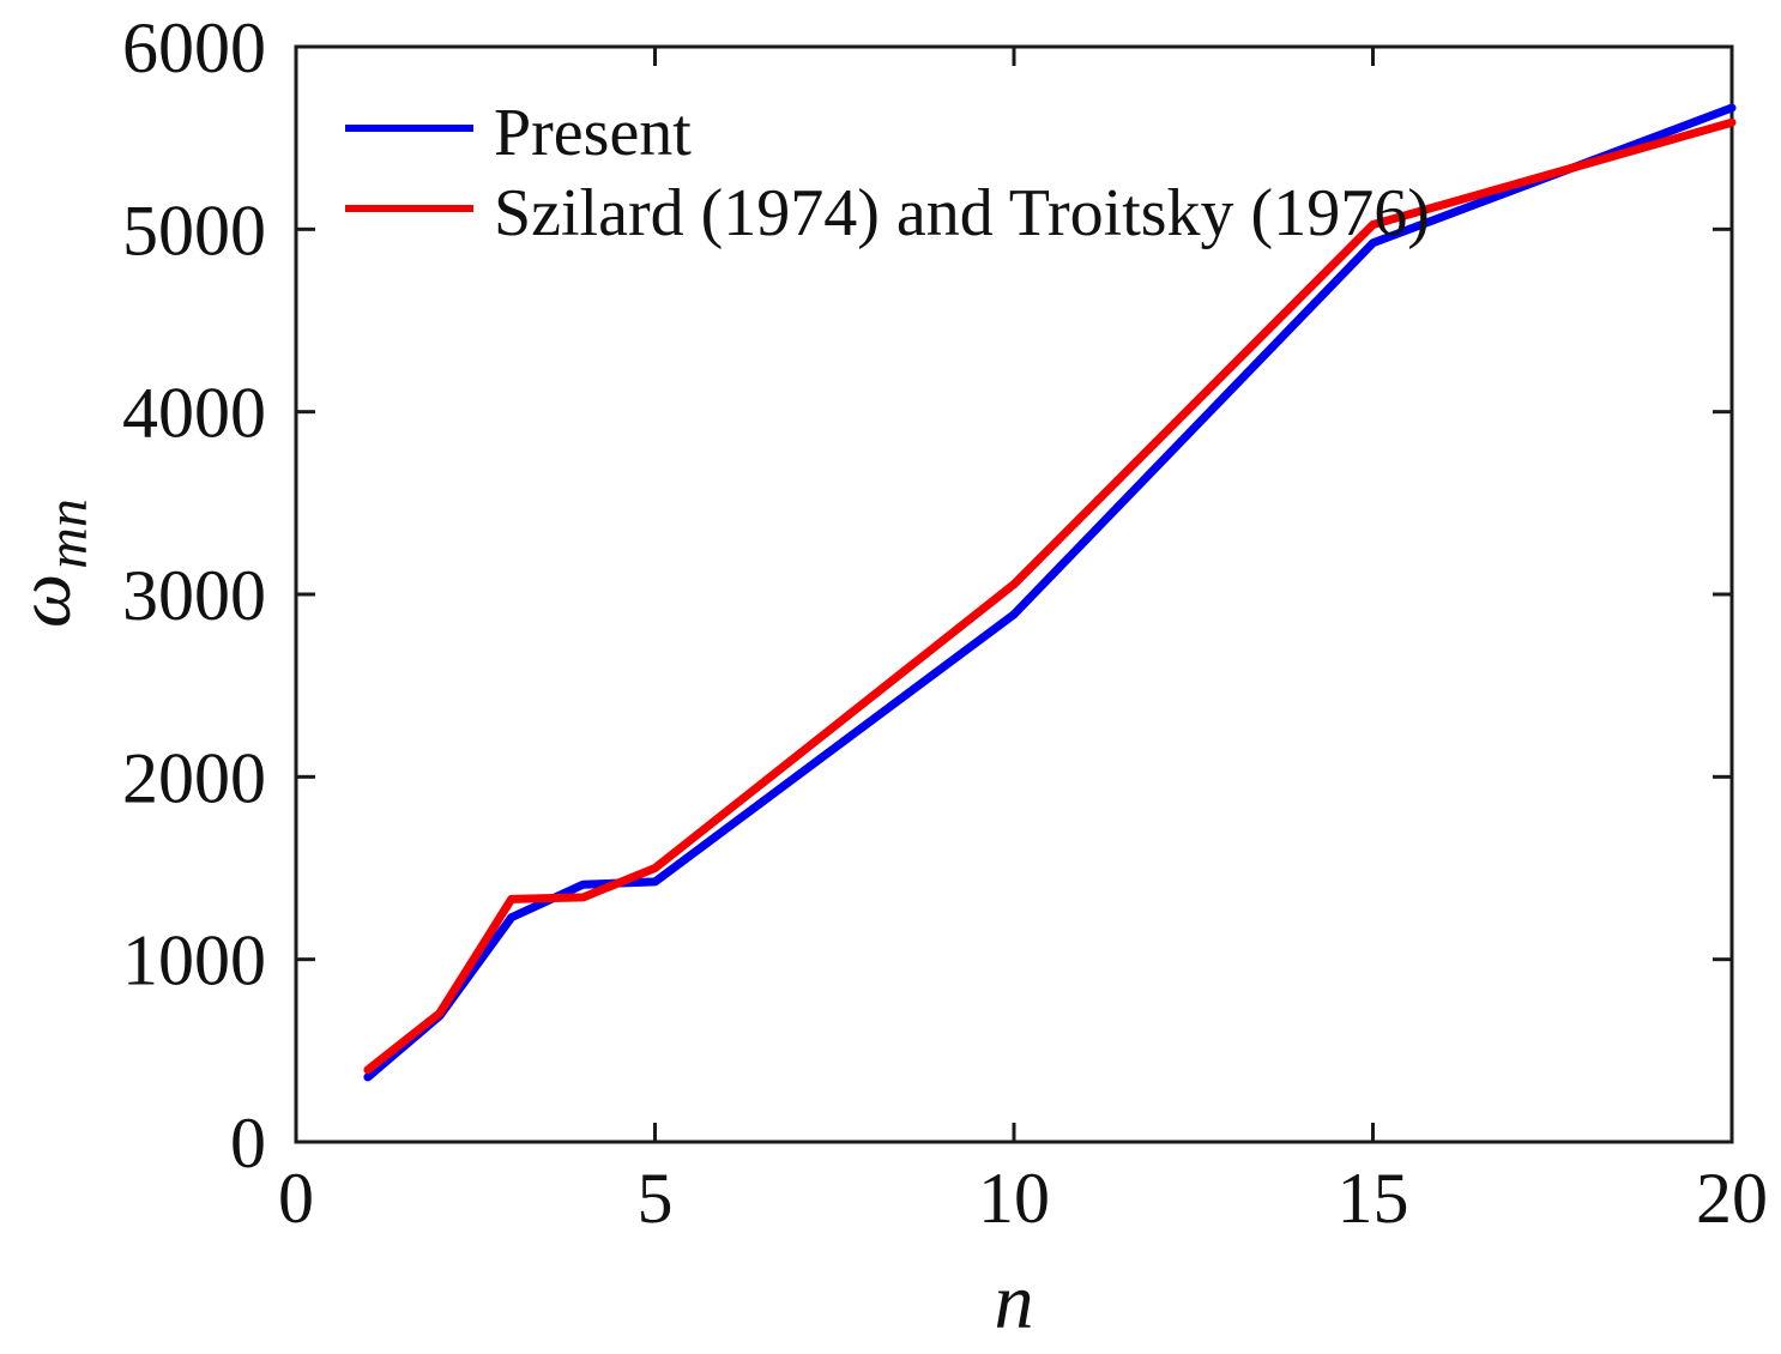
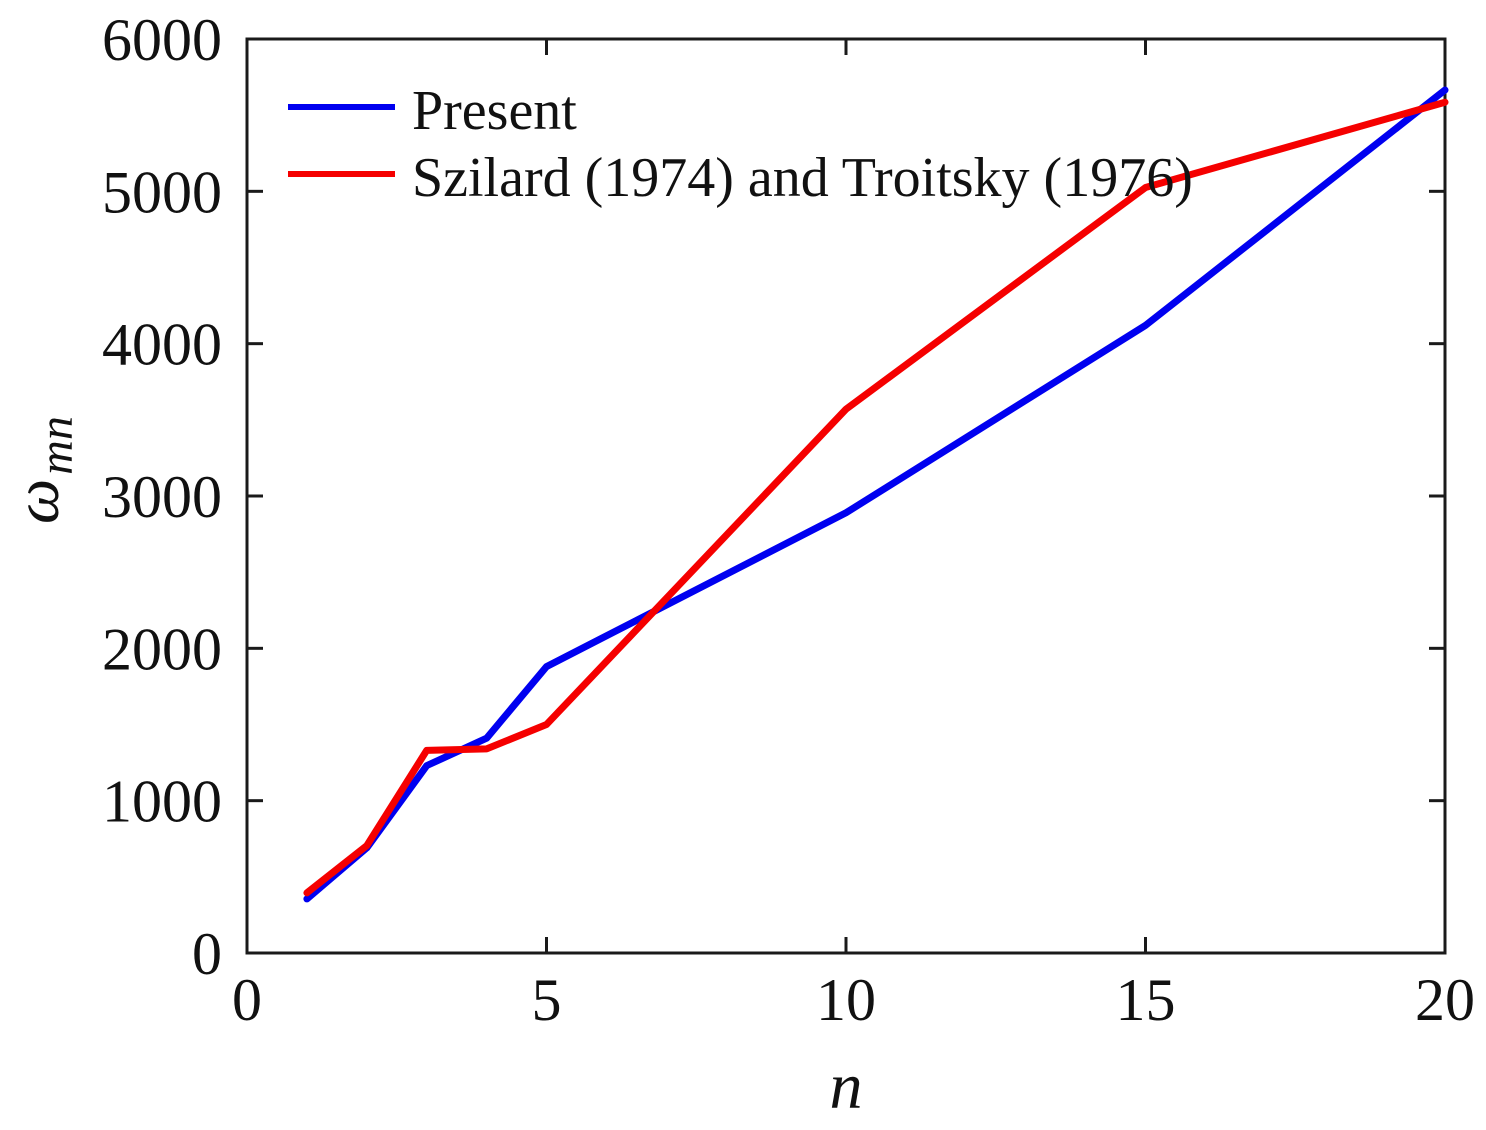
Present/5: 1420 -> 1880
Szilard (1974) and Troitsky (1976)/10: 3060 -> 3570
Present/15: 4920 -> 4120
